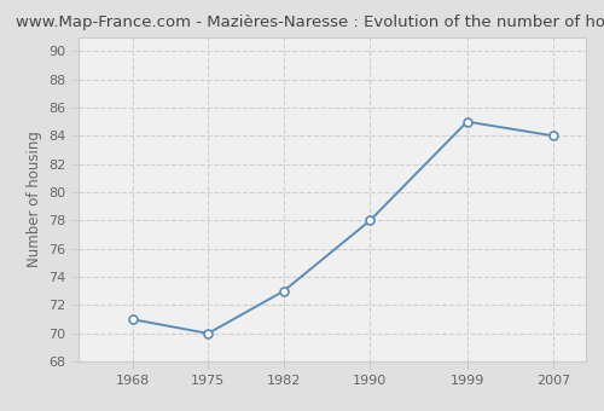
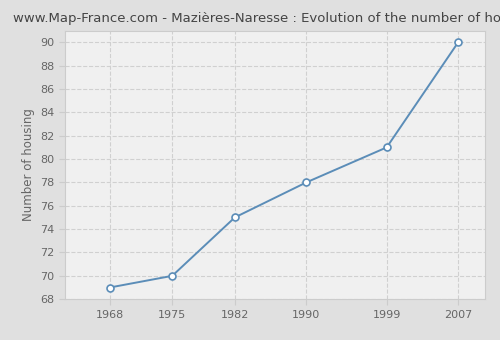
1968: 71 -> 69
1982: 73 -> 75
1999: 85 -> 81
2007: 84 -> 90
